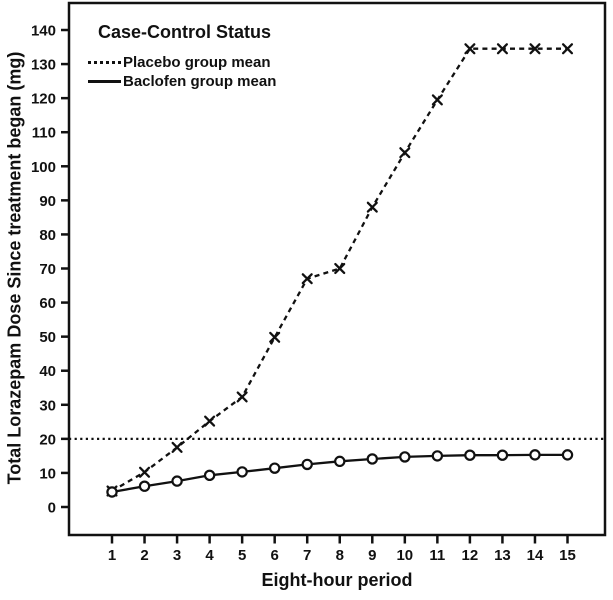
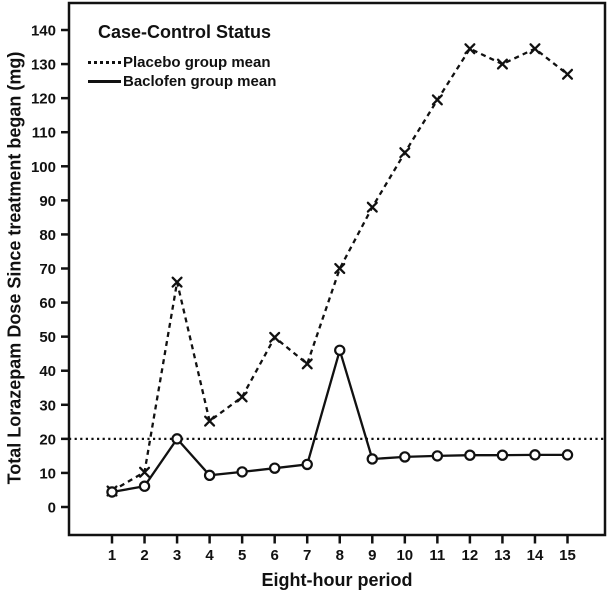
Placebo group mean/3: 18 -> 66
Baclofen group mean/3: 8 -> 20
Placebo group mean/7: 67 -> 42
Baclofen group mean/8: 13 -> 46
Placebo group mean/13: 134 -> 130
Placebo group mean/15: 134 -> 127
